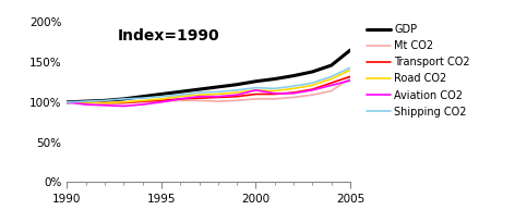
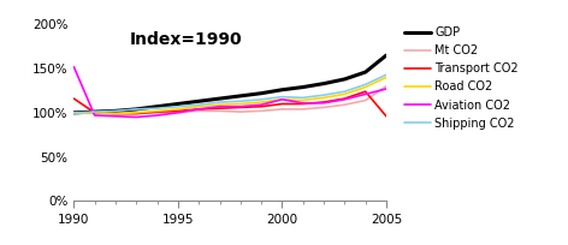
Transport CO2/1990: 100% -> 116%
Aviation CO2/1990: 100% -> 152%
Transport CO2/2005: 132% -> 96%
